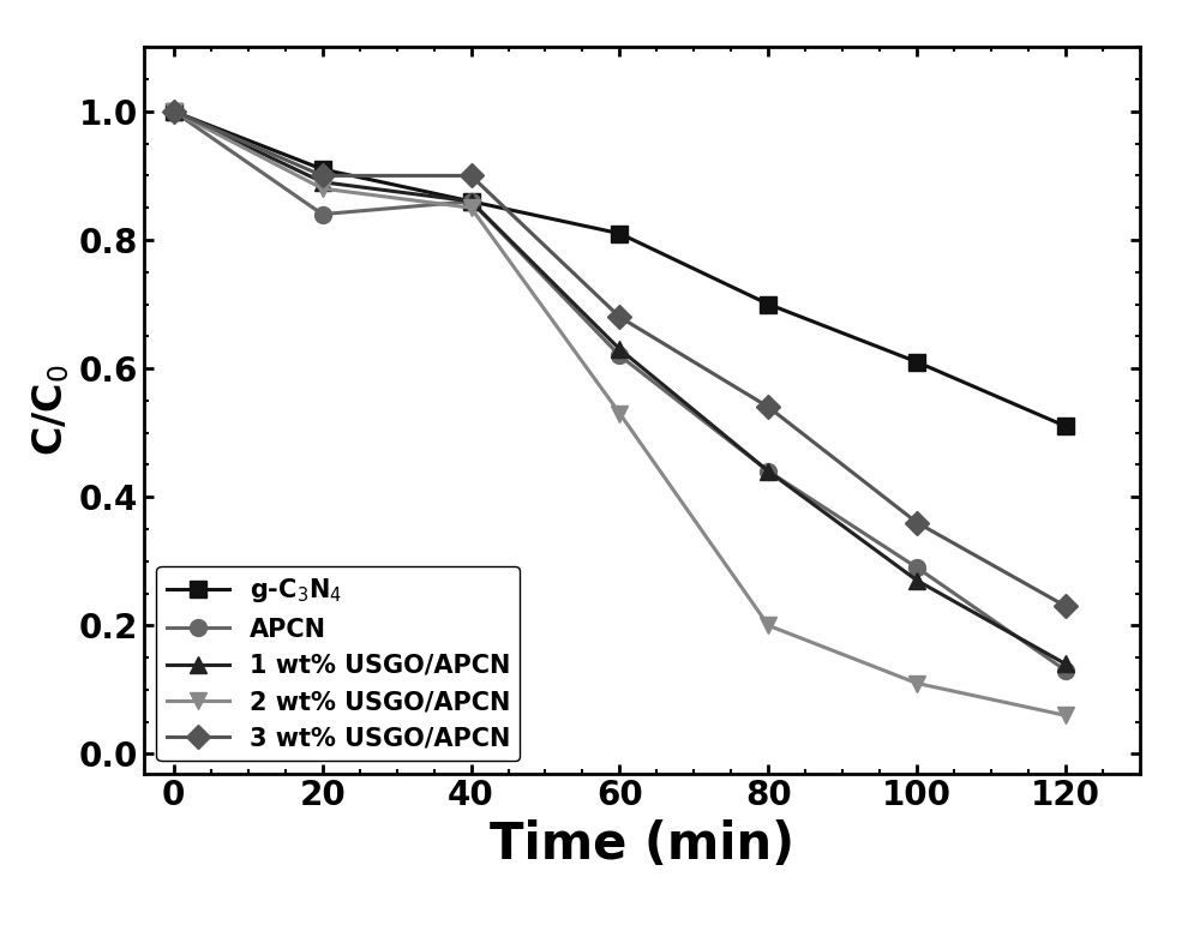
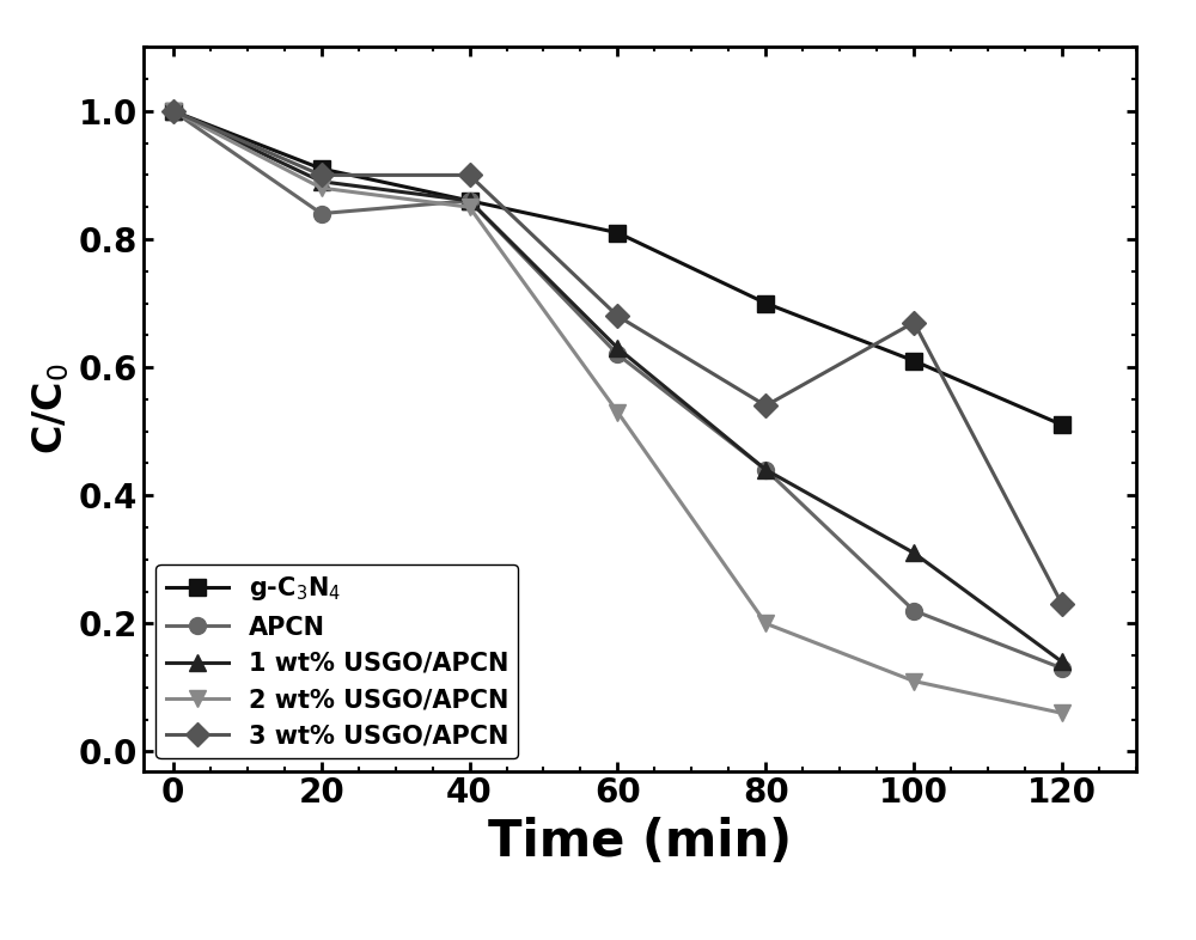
APCN/100: 0.29 -> 0.22
1 wt% USGO/APCN/100: 0.27 -> 0.31
3 wt% USGO/APCN/100: 0.36 -> 0.67
